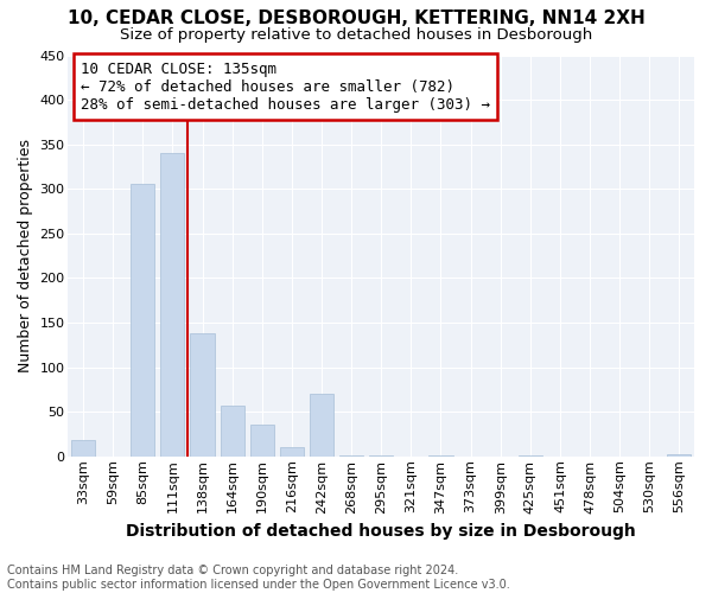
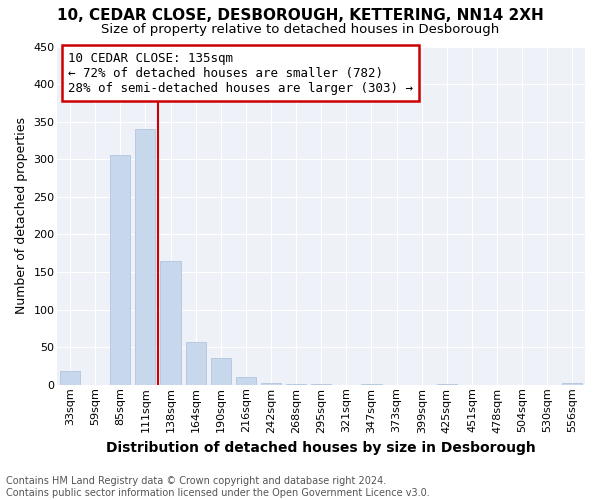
138sqm: 138 -> 165
242sqm: 70 -> 2
